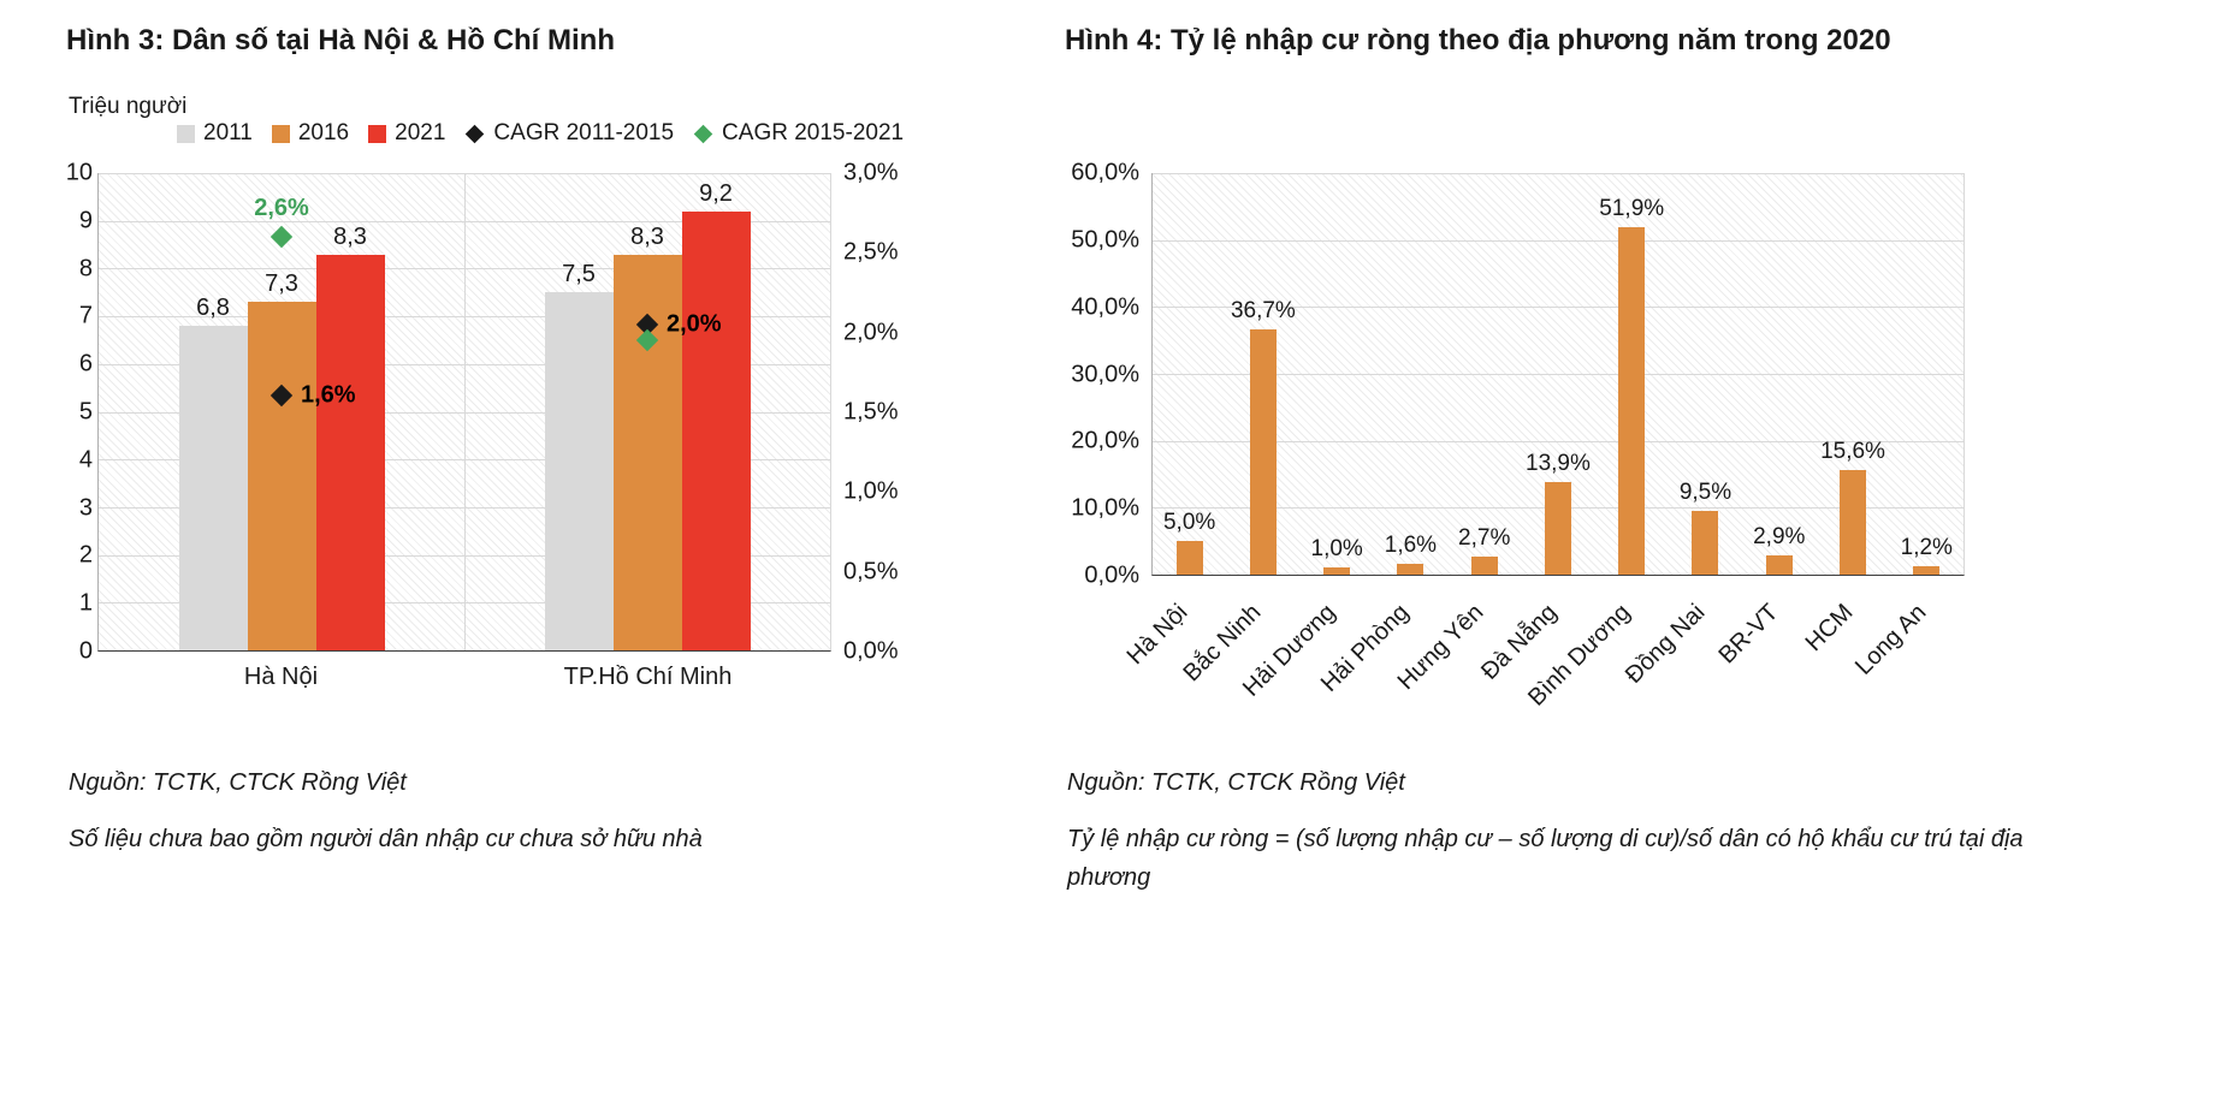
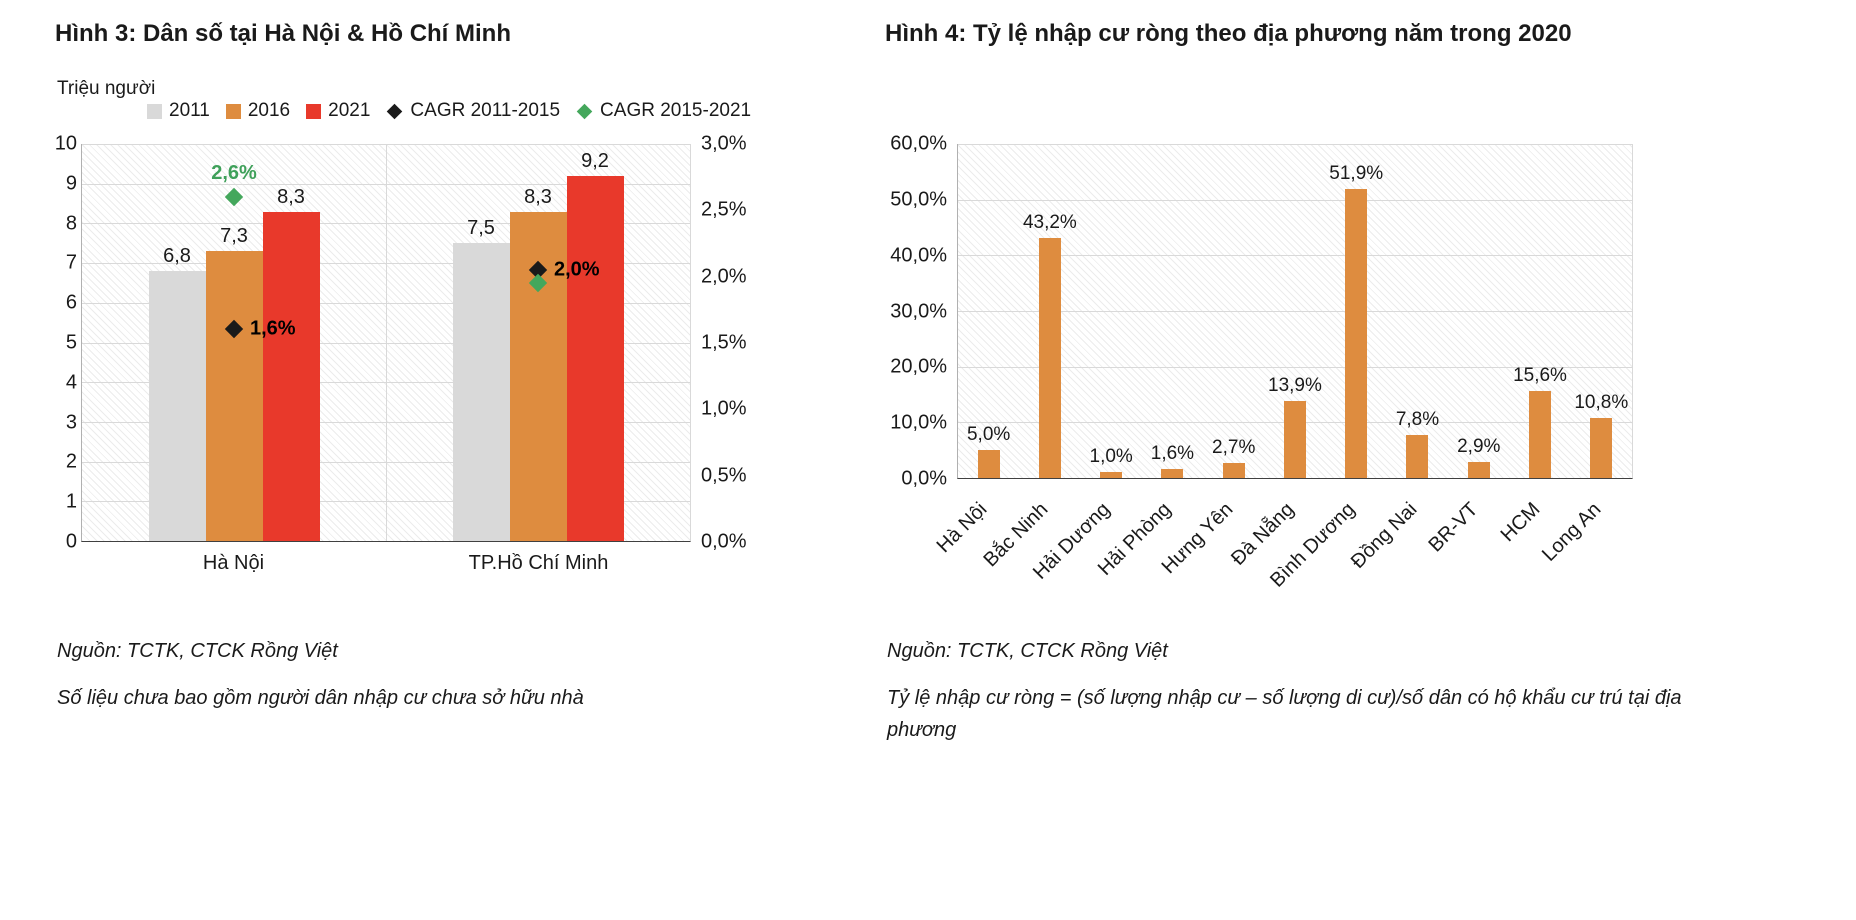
Hình 4: Tỷ lệ nhập cư ròng theo địa phương năm trong 2020/Bắc Ninh: 36,7% -> 43,2%
Hình 4: Tỷ lệ nhập cư ròng theo địa phương năm trong 2020/Đồng Nai: 9,5% -> 7,8%
Hình 4: Tỷ lệ nhập cư ròng theo địa phương năm trong 2020/Long An: 1,2% -> 10,8%
